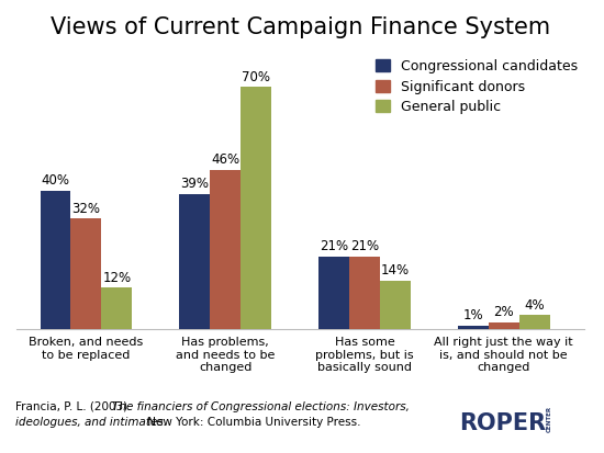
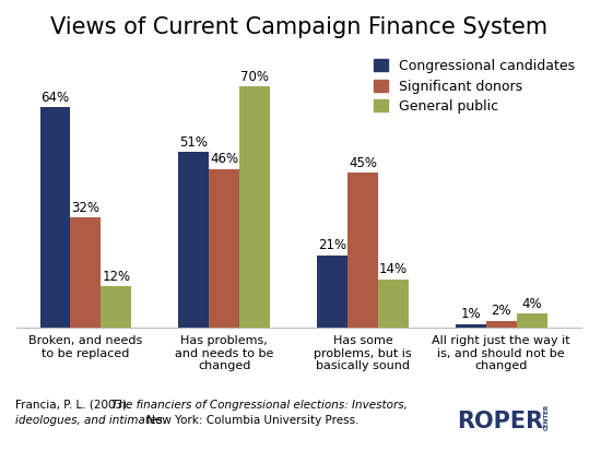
Congressional candidates/Broken, and needs to be replaced: 40% -> 64%
Congressional candidates/Has problems, and needs to be changed: 39% -> 51%
Significant donors/Has some problems, but is basically sound: 21% -> 45%
